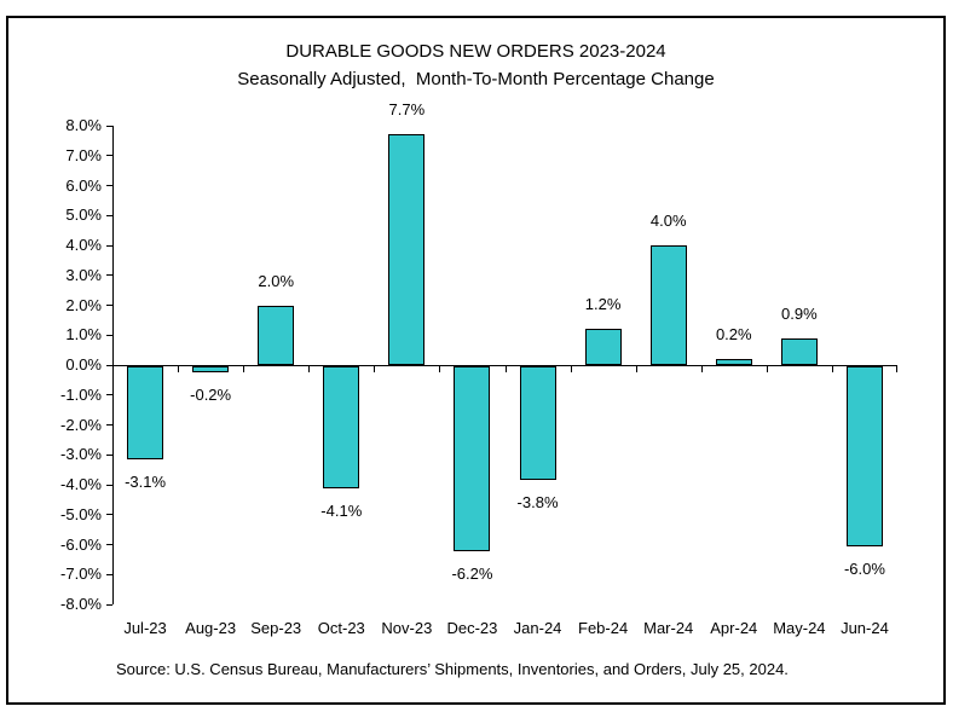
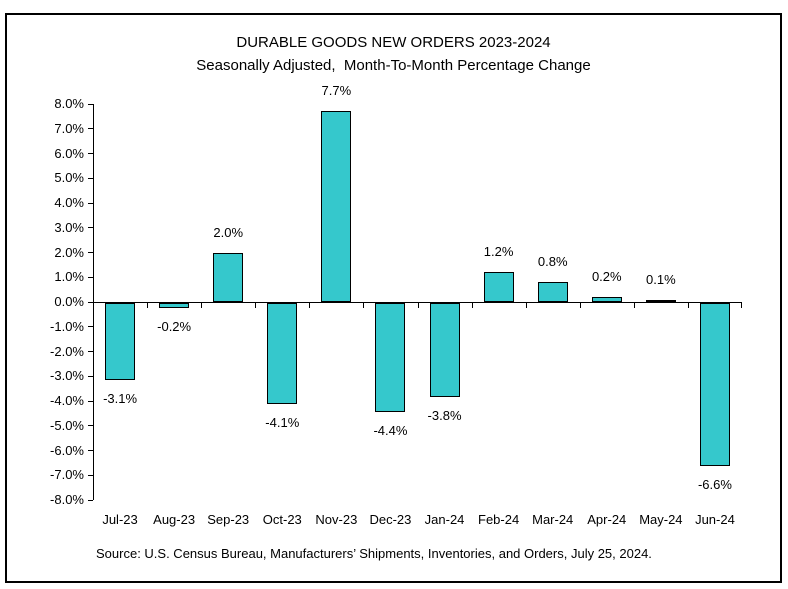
Dec-23: -6.2% -> -4.4%
Mar-24: 4.0% -> 0.8%
May-24: 0.9% -> 0.1%
Jun-24: -6.0% -> -6.6%
